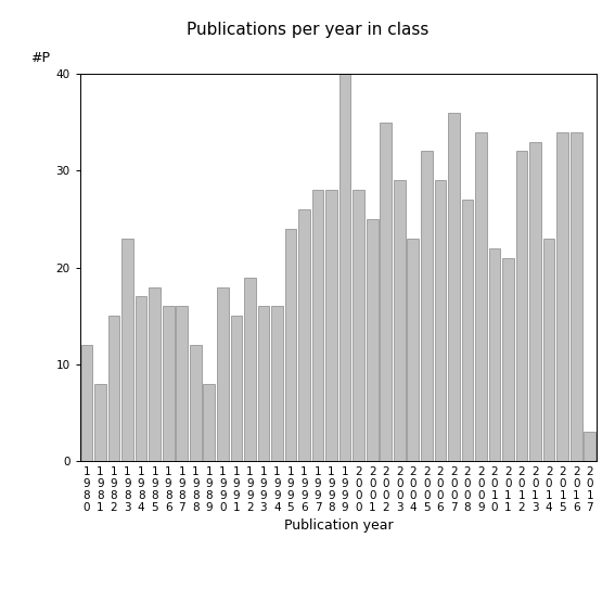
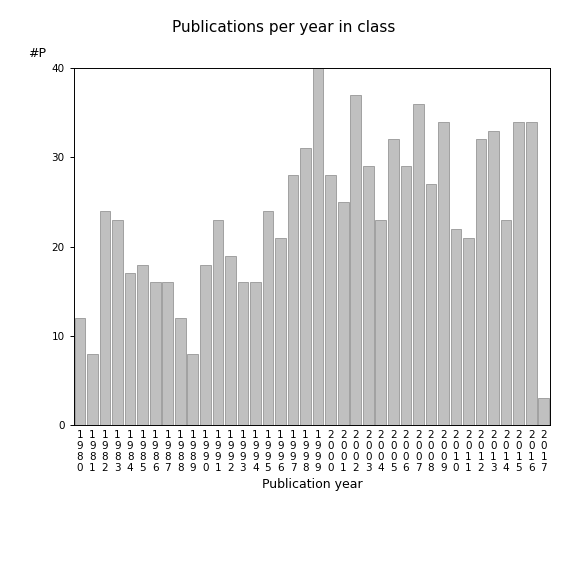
1 9 8 2: 15 -> 24
1 9 9 1: 15 -> 23
1 9 9 6: 26 -> 21
1 9 9 8: 28 -> 31
2 0 0 2: 35 -> 37
